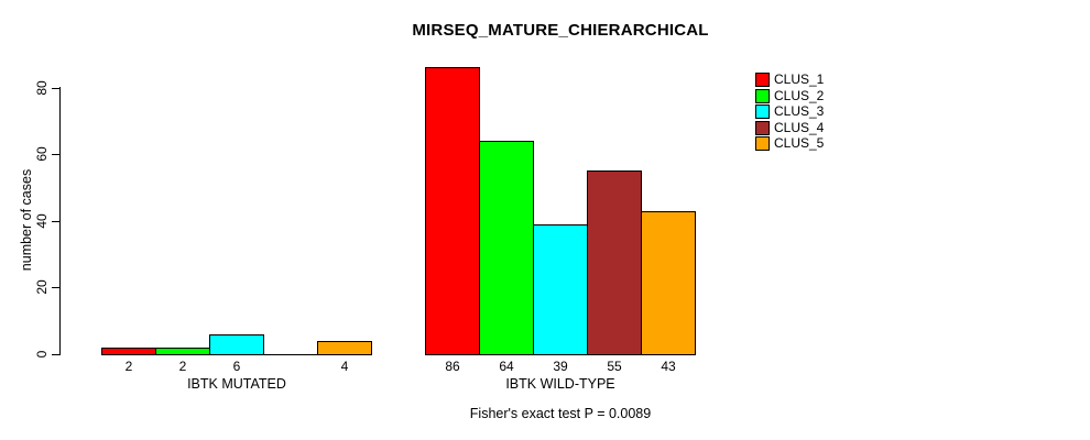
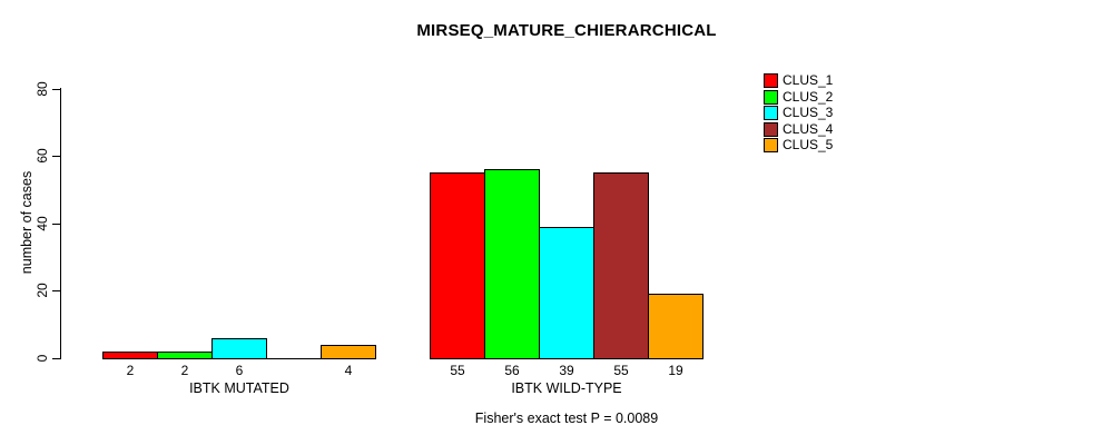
CLUS_1/IBTK WILD-TYPE: 86 -> 55
CLUS_2/IBTK WILD-TYPE: 64 -> 56
CLUS_5/IBTK WILD-TYPE: 43 -> 19
